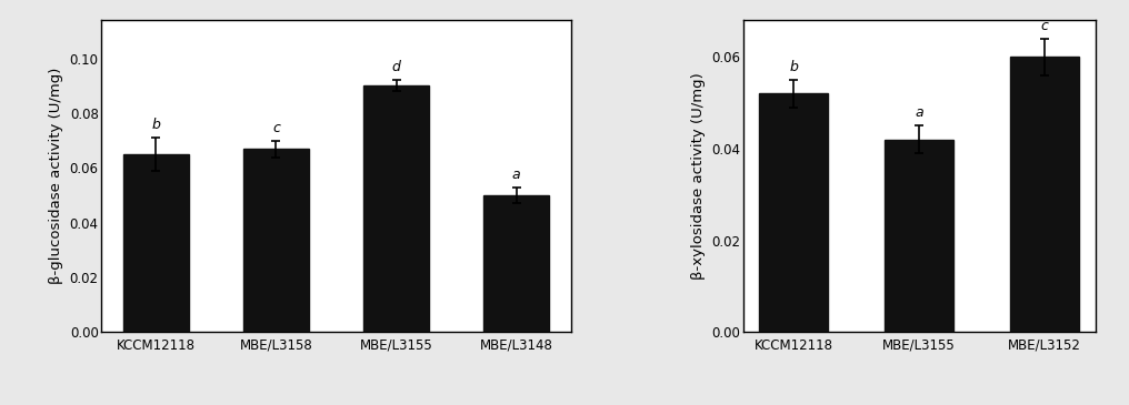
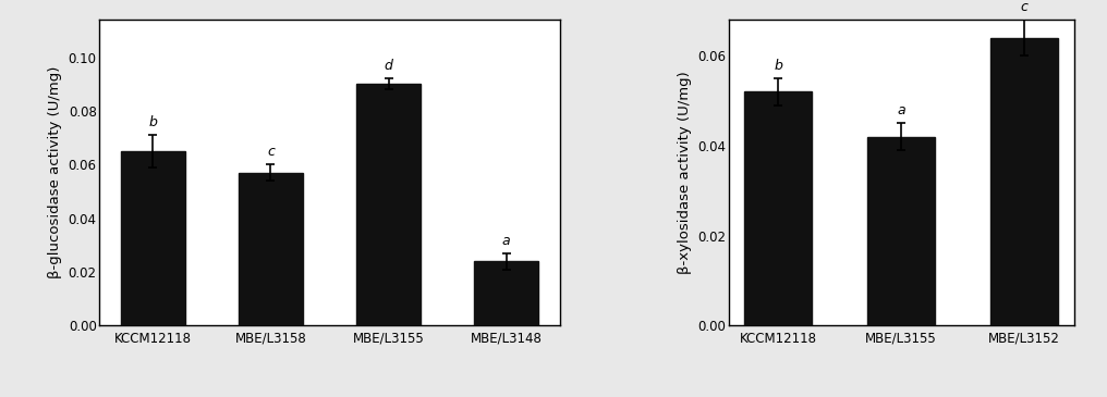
MBE/L3158: 0.067 -> 0.057
MBE/L3148: 0.050 -> 0.024
MBE/L3152: 0.060 -> 0.064
